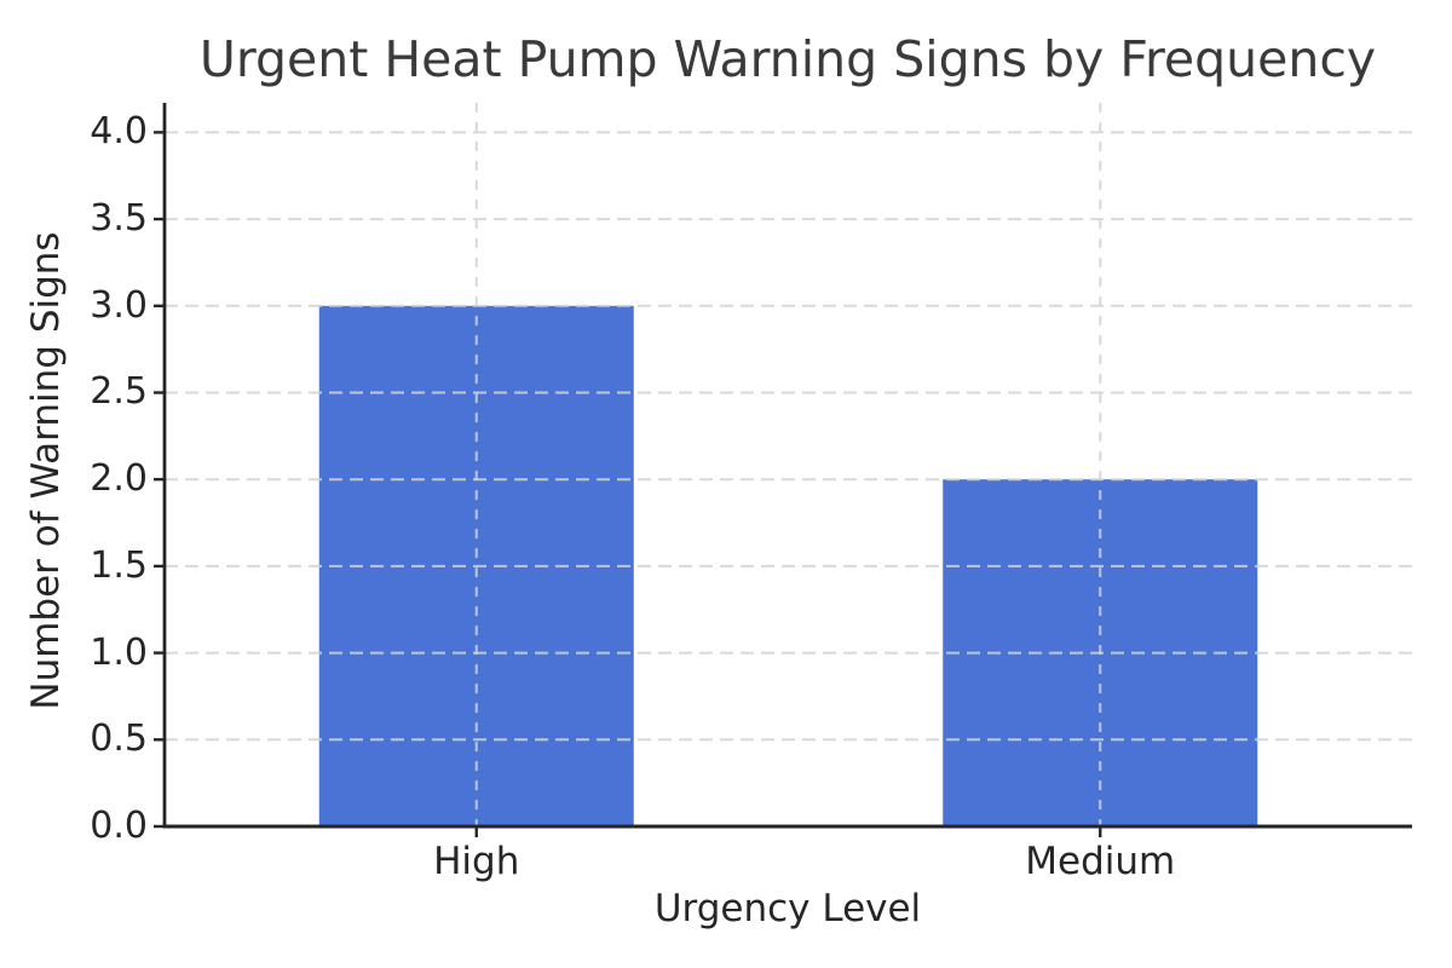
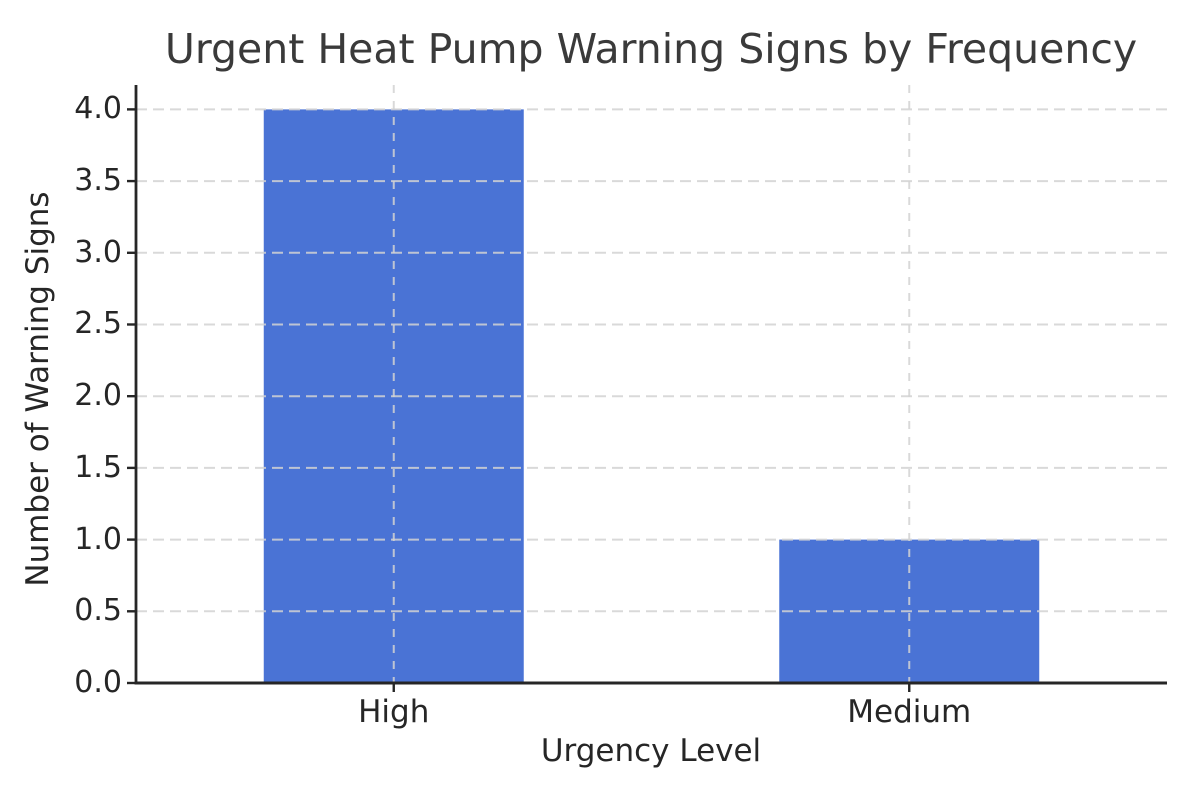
High: 3 -> 4
Medium: 2 -> 1
